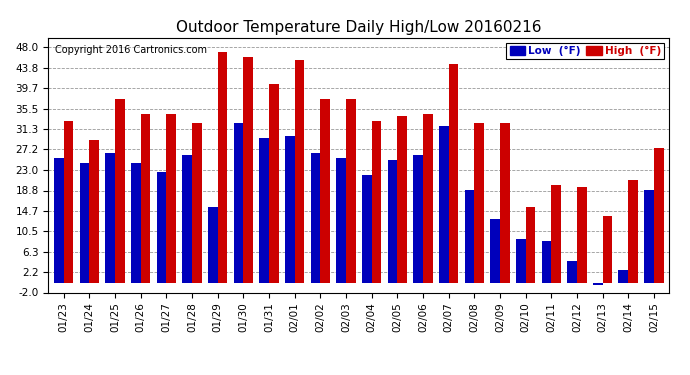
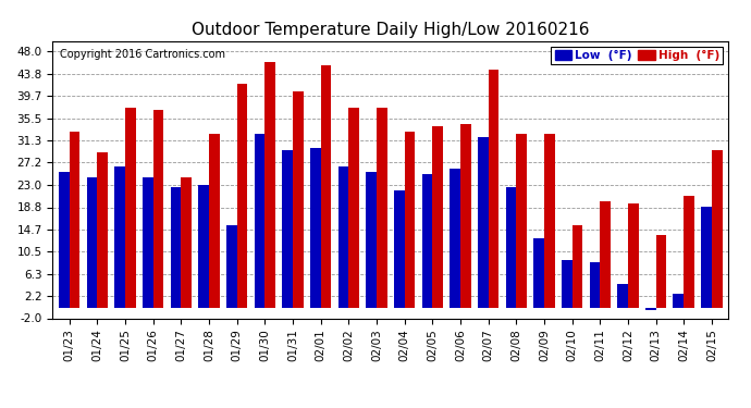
High (°F)/01/26: 34.5 -> 37.0
High (°F)/01/27: 34.5 -> 24.5
Low (°F)/01/28: 26.0 -> 23.0
High (°F)/01/29: 47.0 -> 42.0
Low (°F)/02/08: 19.0 -> 22.5
High (°F)/02/15: 27.5 -> 29.5
